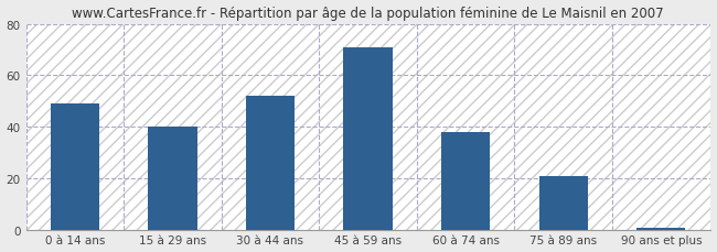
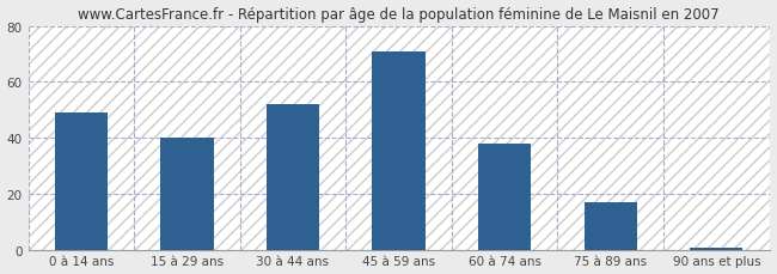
75 à 89 ans: 21 -> 17
